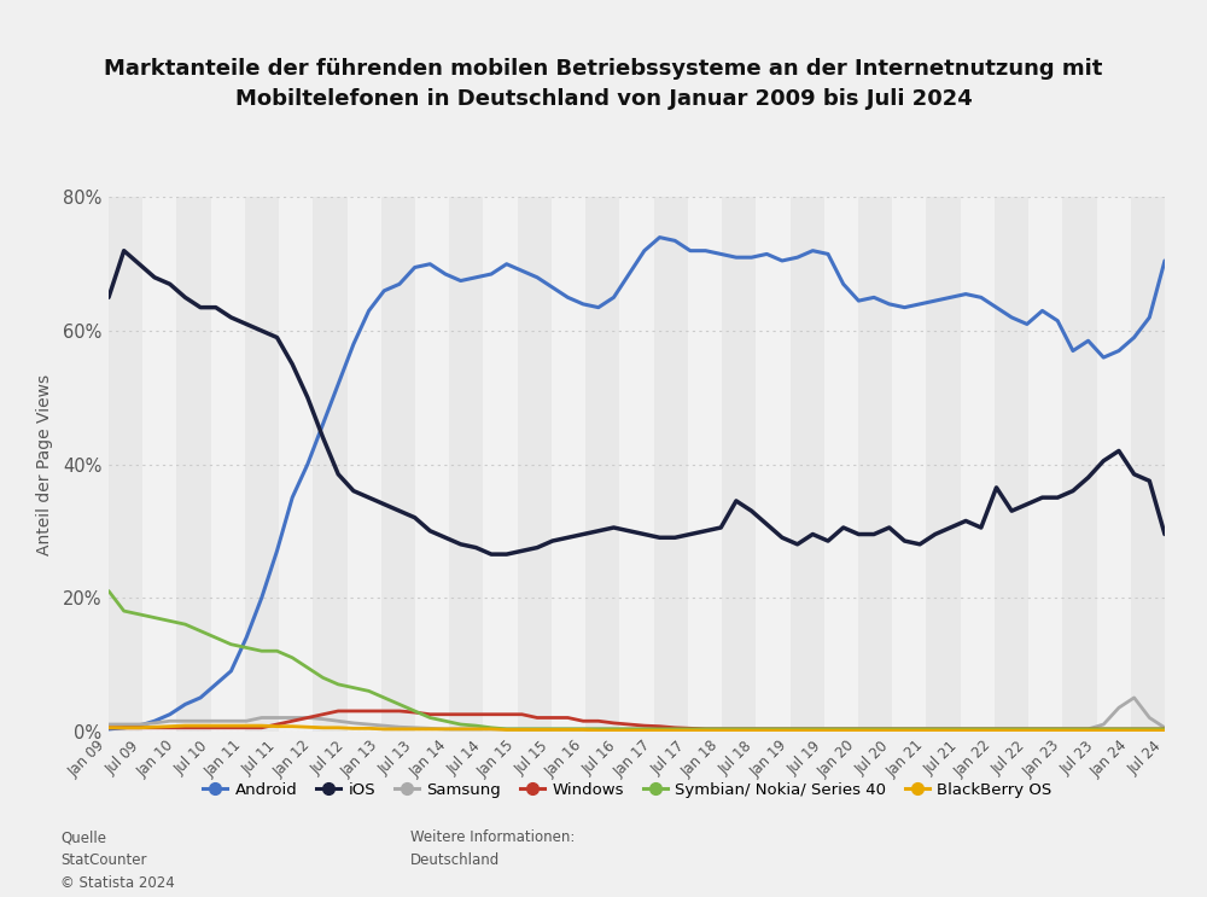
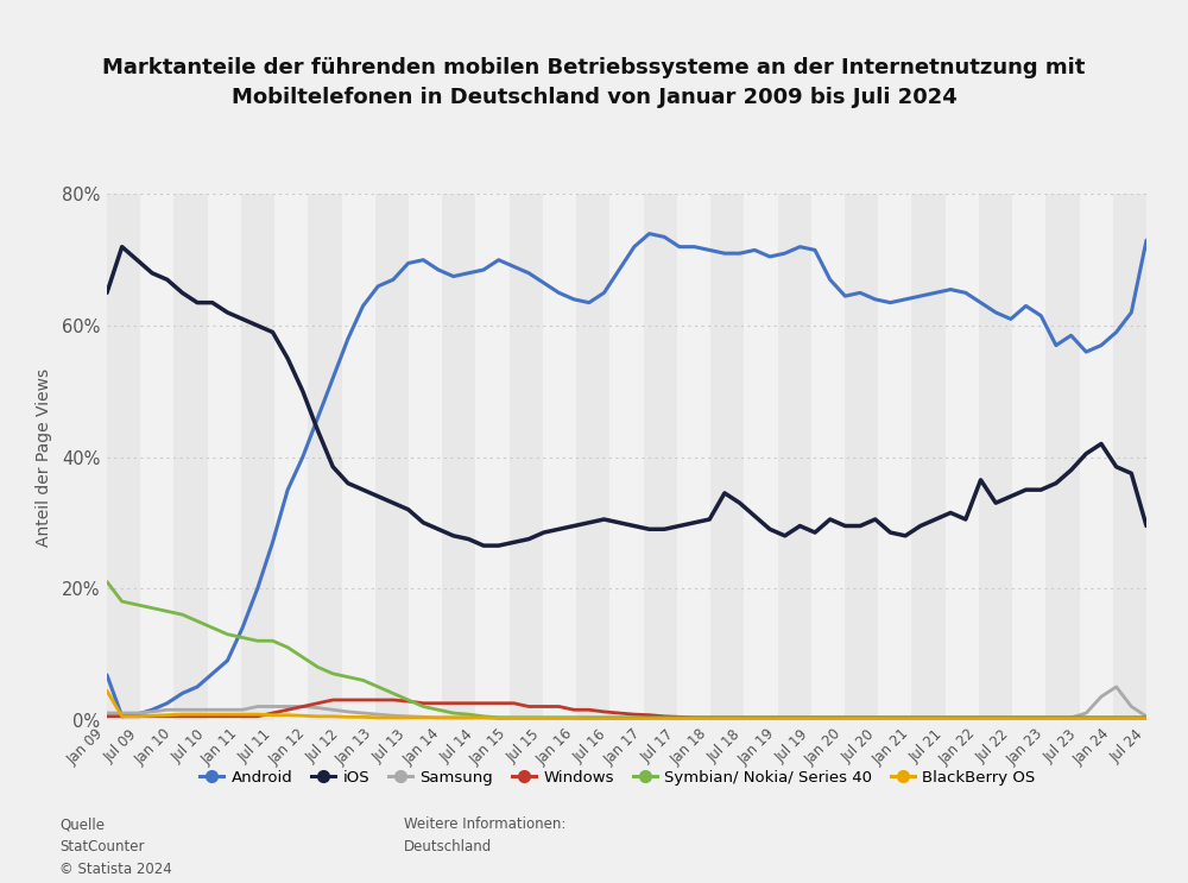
Android/Jan 09: 0.3% -> 6.8%
BlackBerry OS/Jan 09: 0.5% -> 4.4%
Android/Jul 24: 70.5% -> 73.0%
